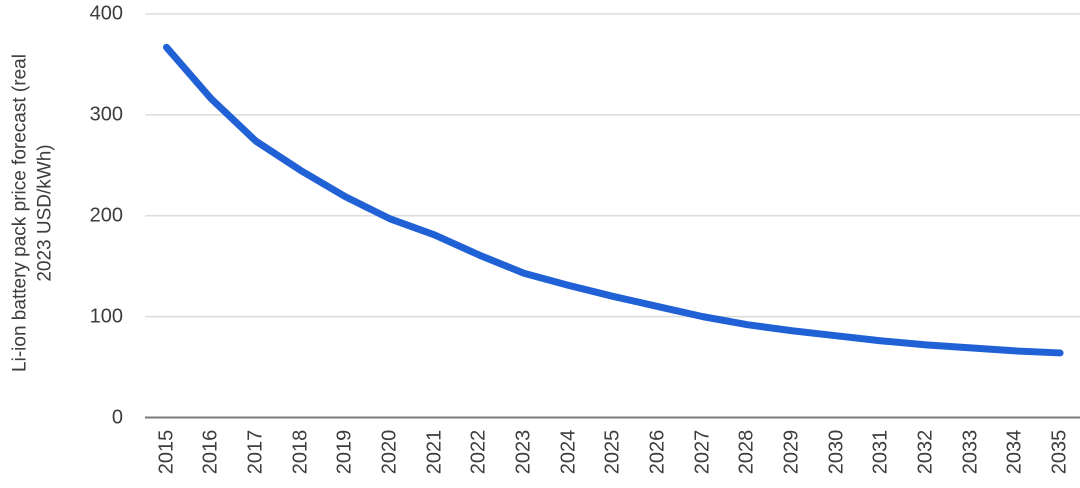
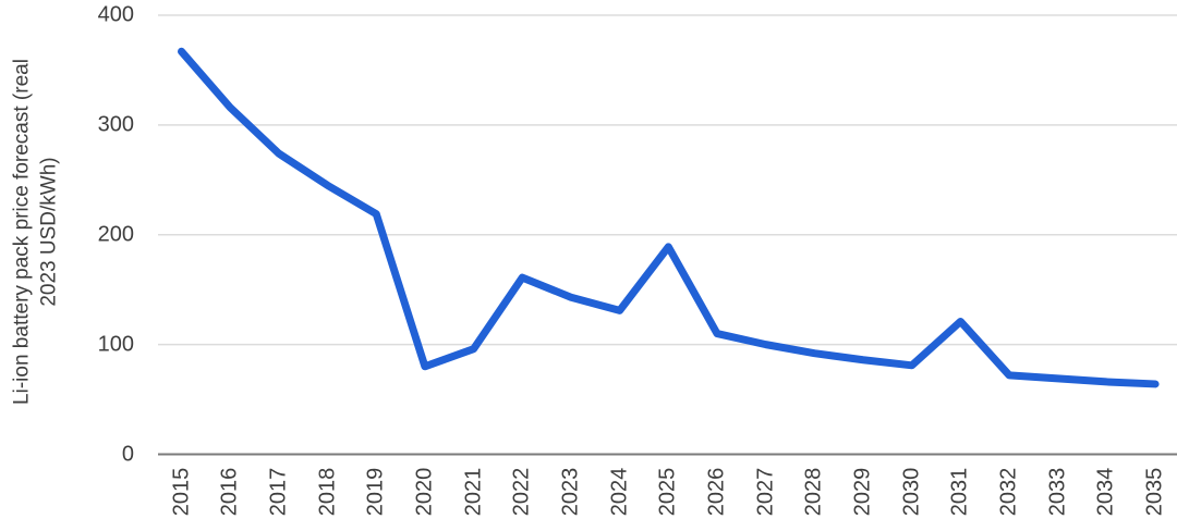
2020: 197 -> 80
2021: 181 -> 96
2025: 120 -> 189
2031: 76 -> 121
